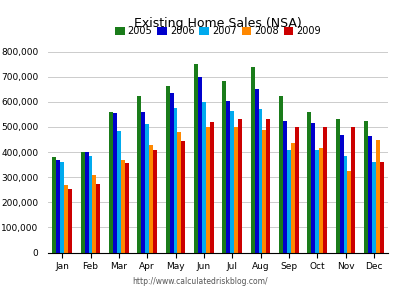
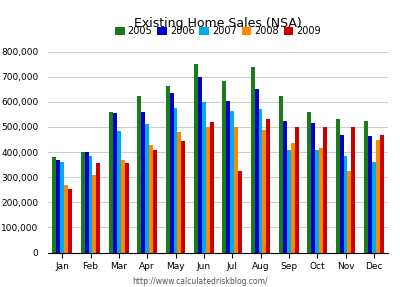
2009/Feb: 275,000 -> 355,000
2009/Jul: 530,000 -> 325,000
2009/Dec: 360,000 -> 470,000
